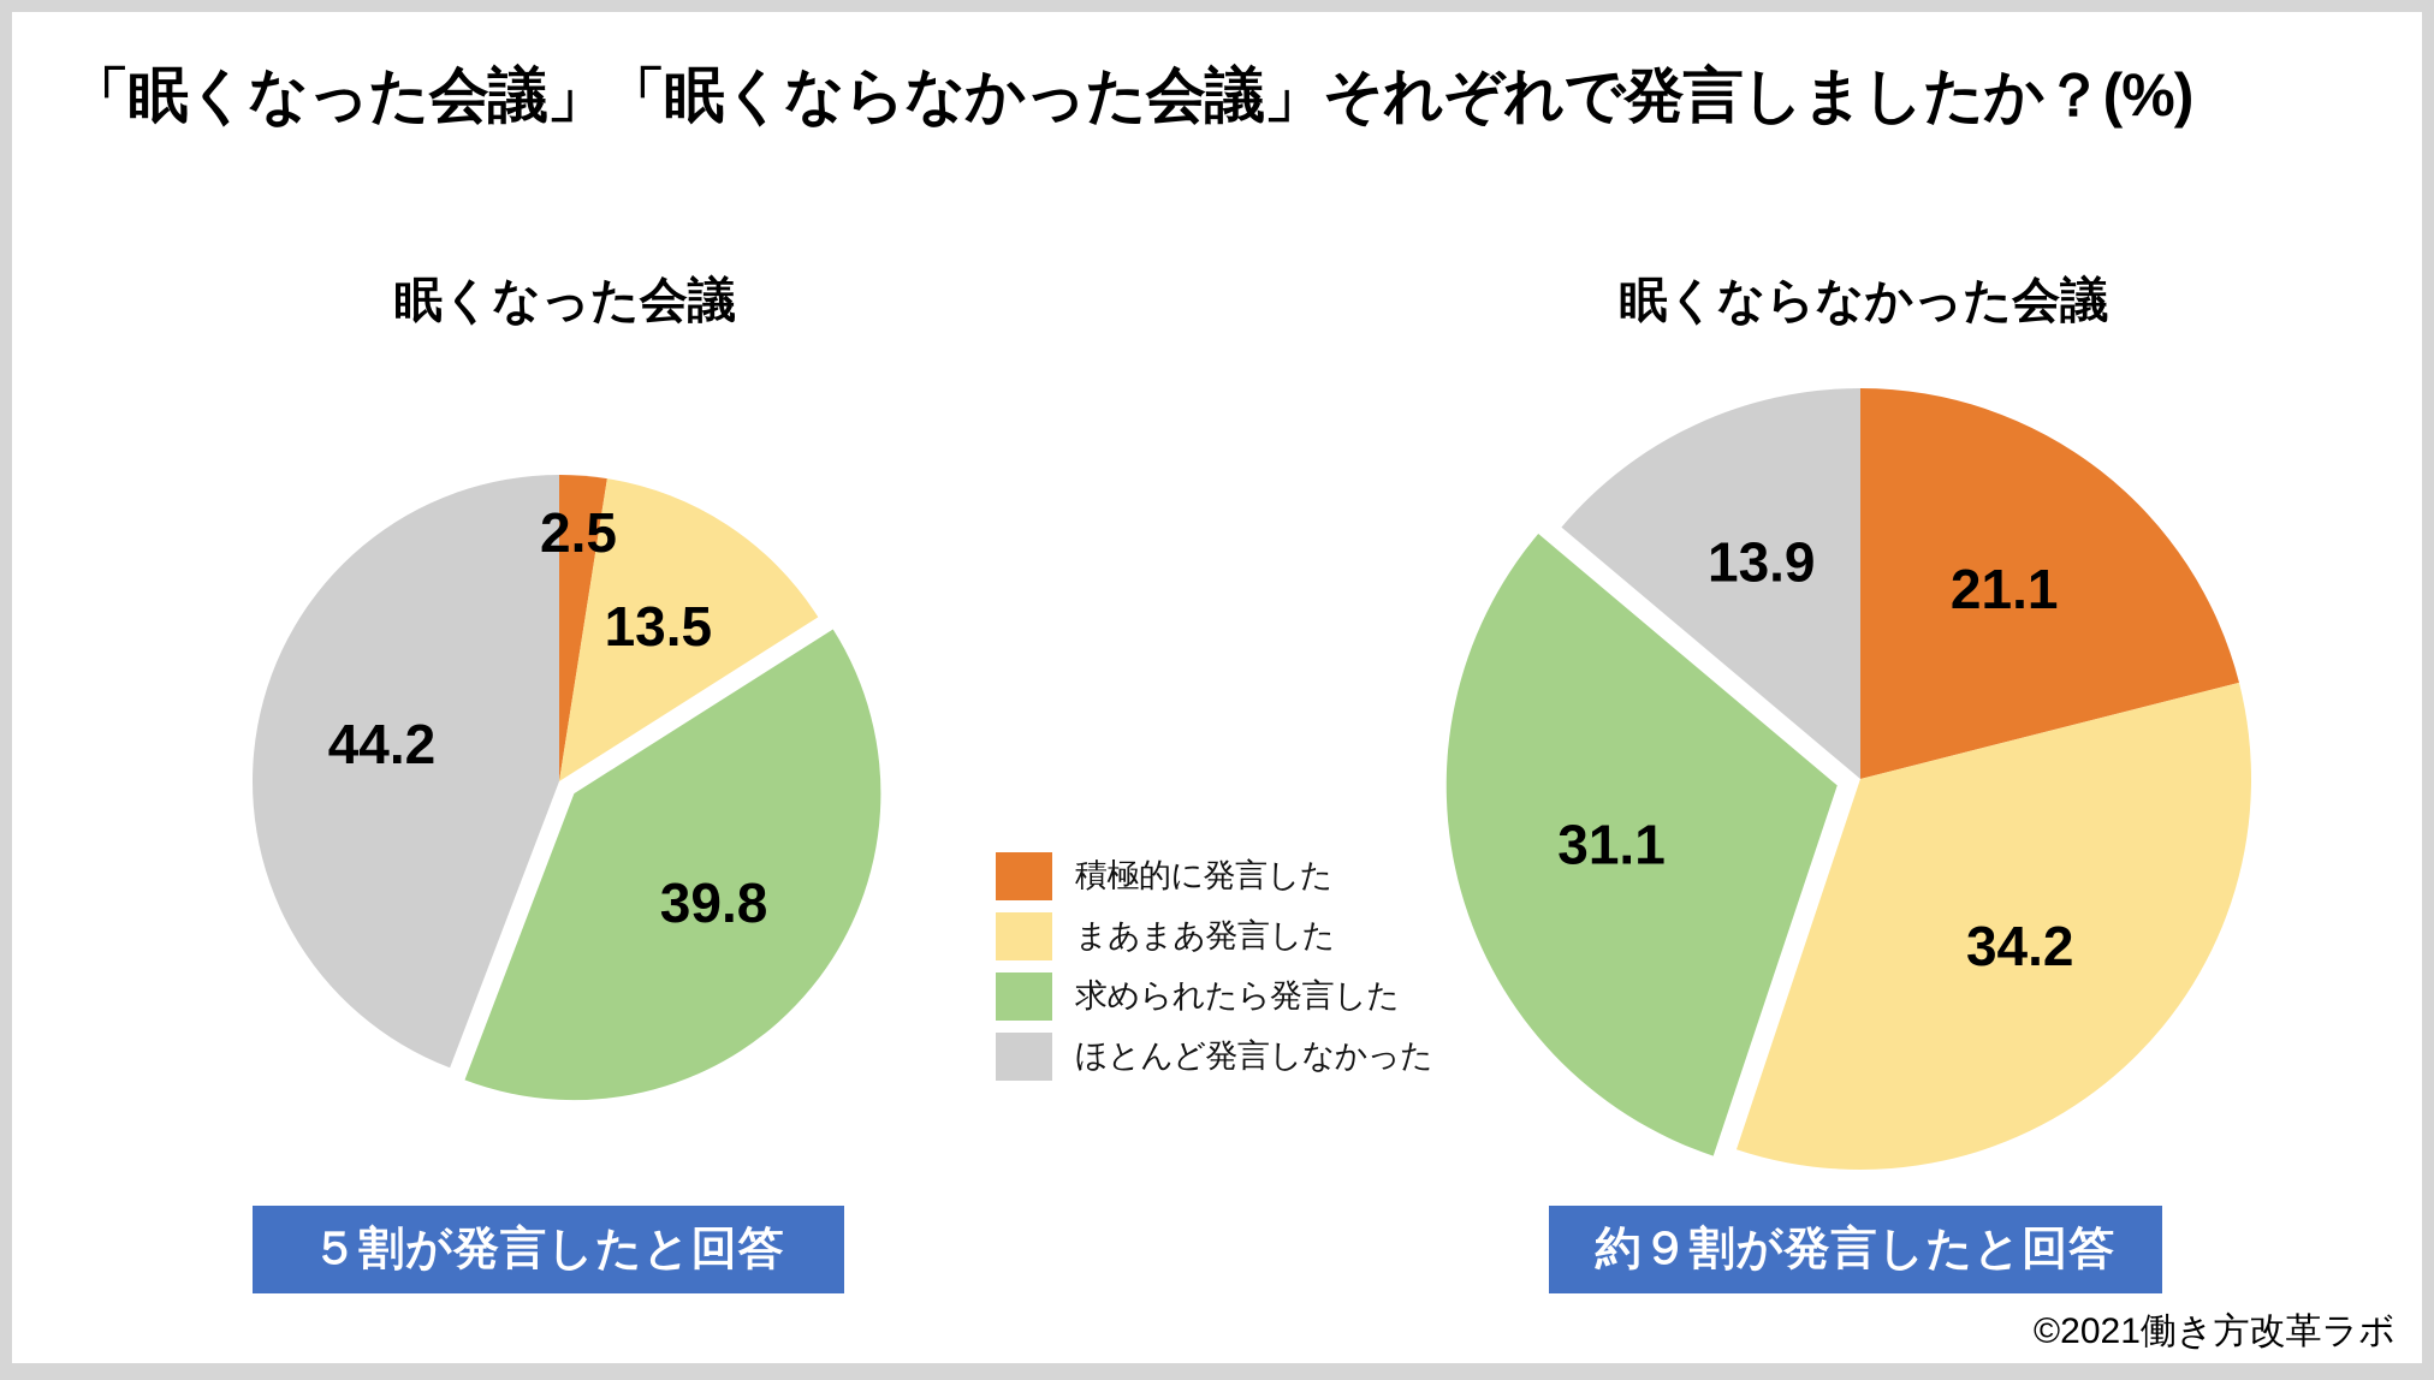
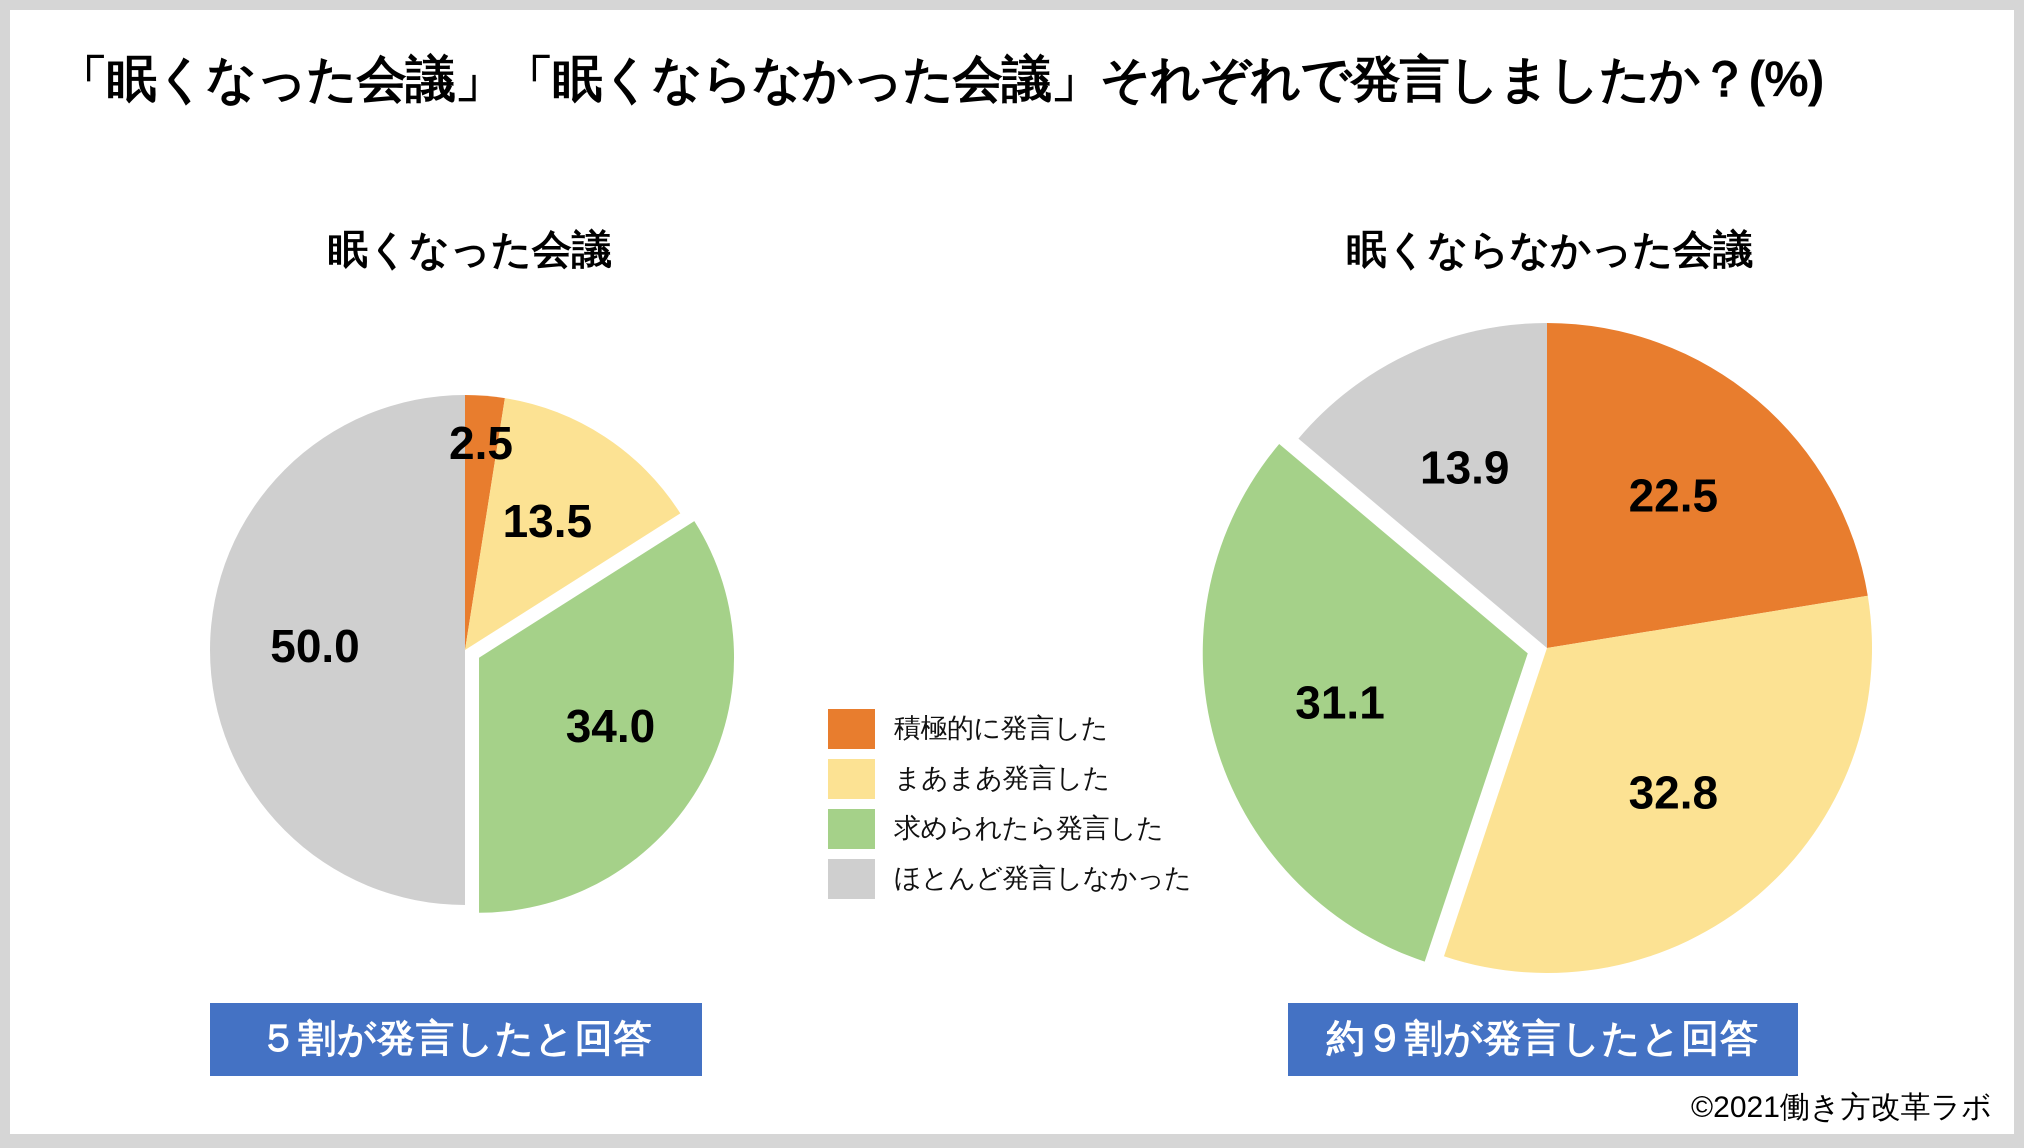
眠くなった会議/求められたら発言した: 39.8 -> 34.0
眠くなった会議/ほとんど発言しなかった: 44.2 -> 50.0
眠くならなかった会議/積極的に発言した: 21.1 -> 22.5
眠くならなかった会議/まあまあ発言した: 34.2 -> 32.8
